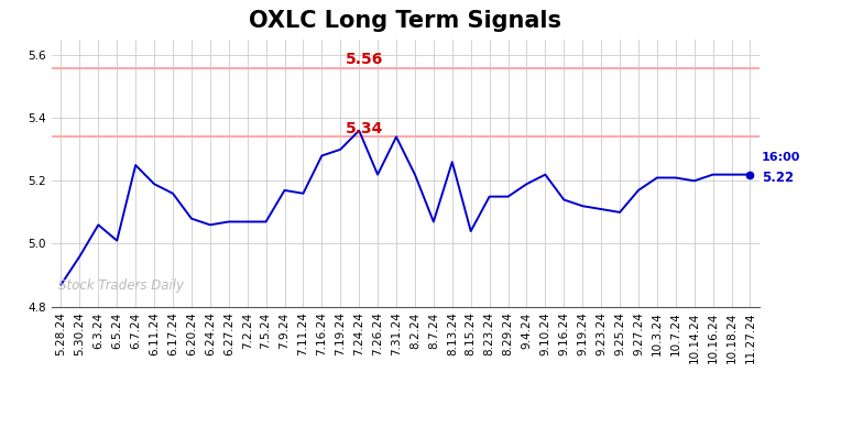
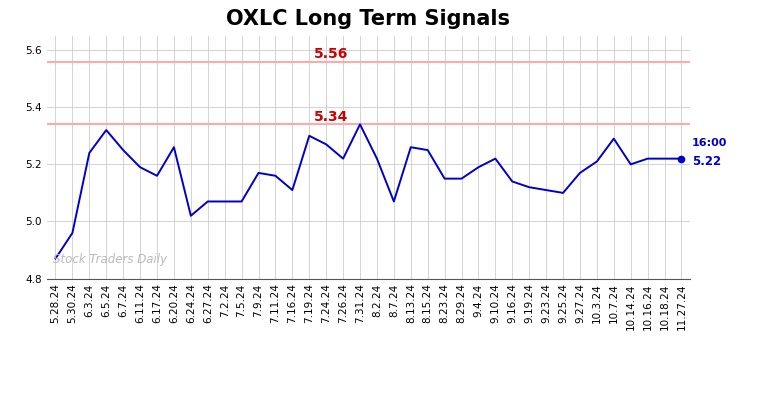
6.3.24: 5.06 -> 5.24
6.5.24: 5.01 -> 5.32
6.20.24: 5.08 -> 5.26
6.24.24: 5.06 -> 5.02
7.16.24: 5.28 -> 5.11
7.24.24: 5.36 -> 5.27
8.15.24: 5.04 -> 5.25
10.7.24: 5.21 -> 5.29
